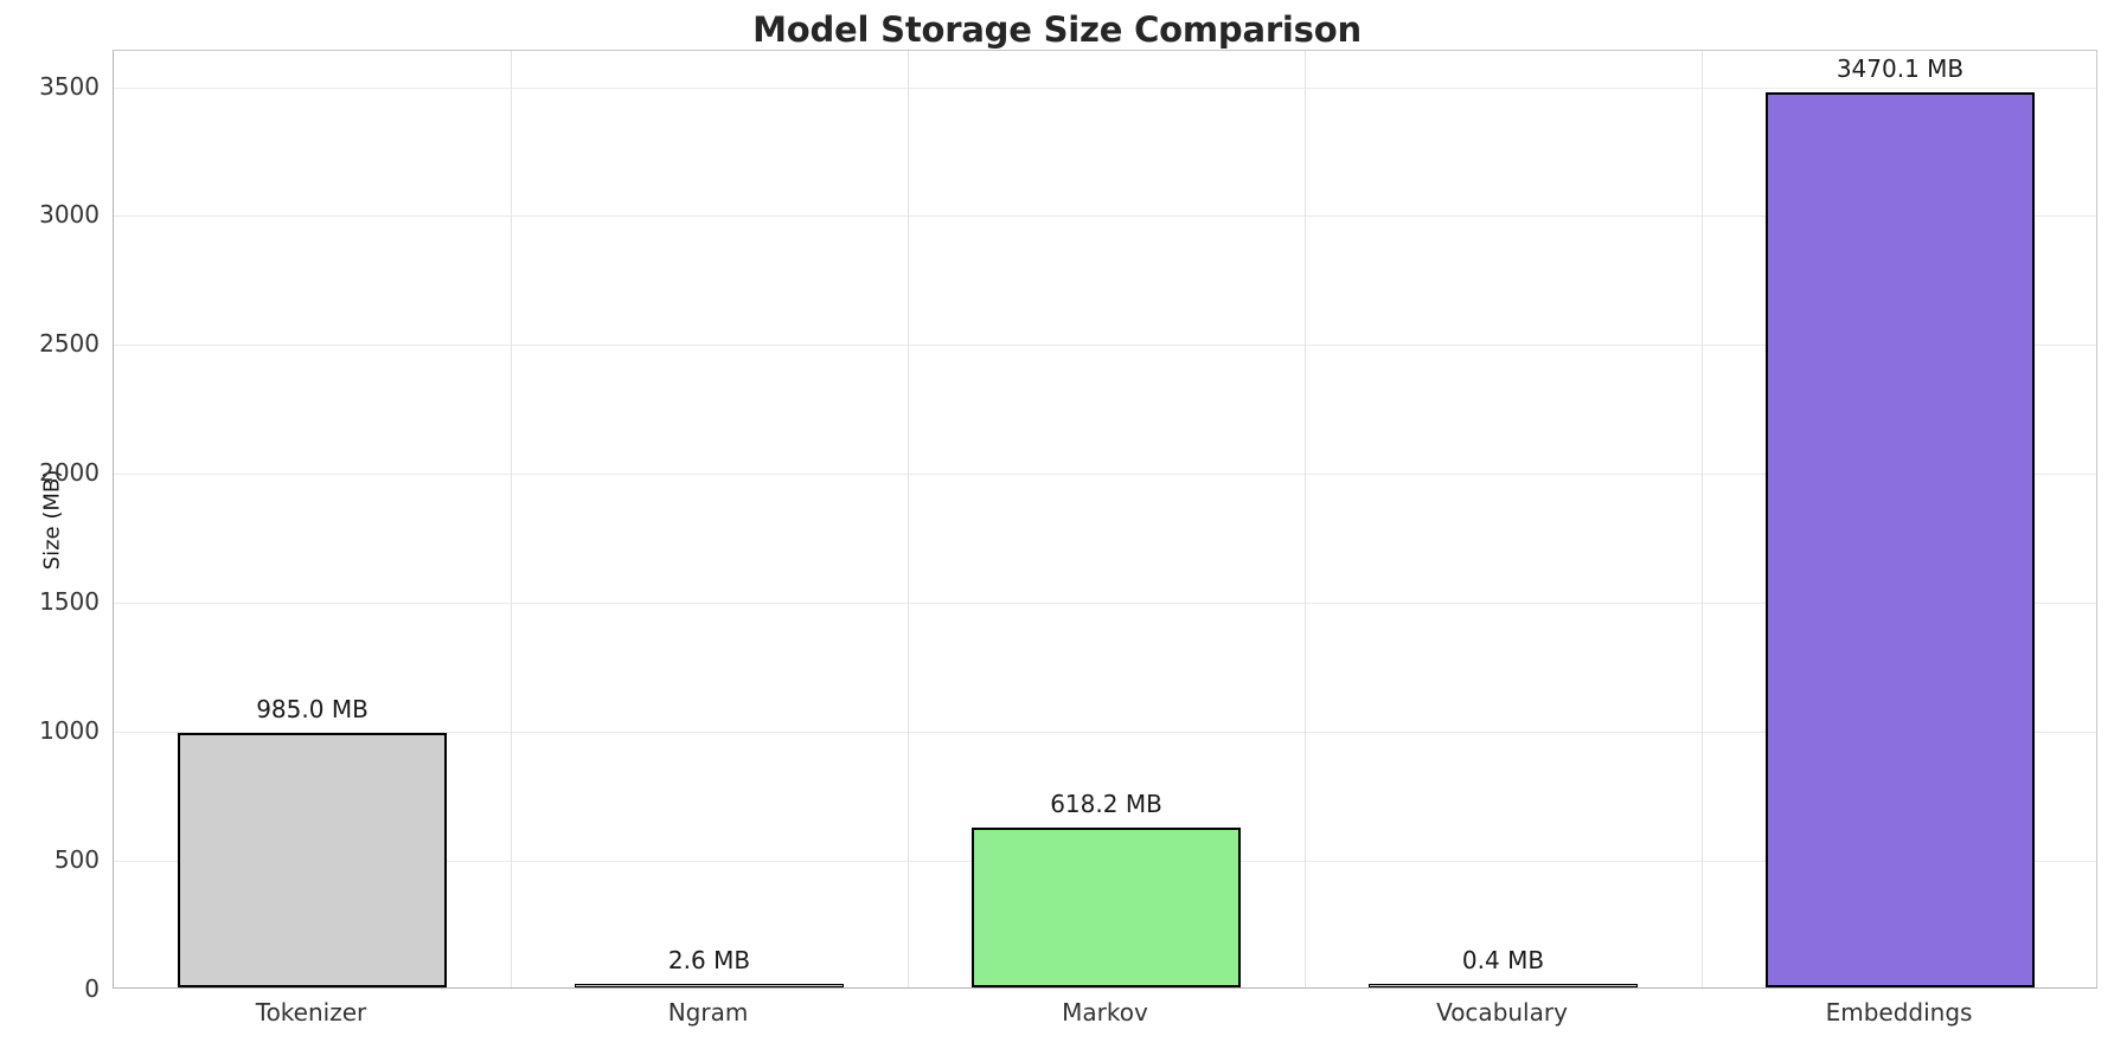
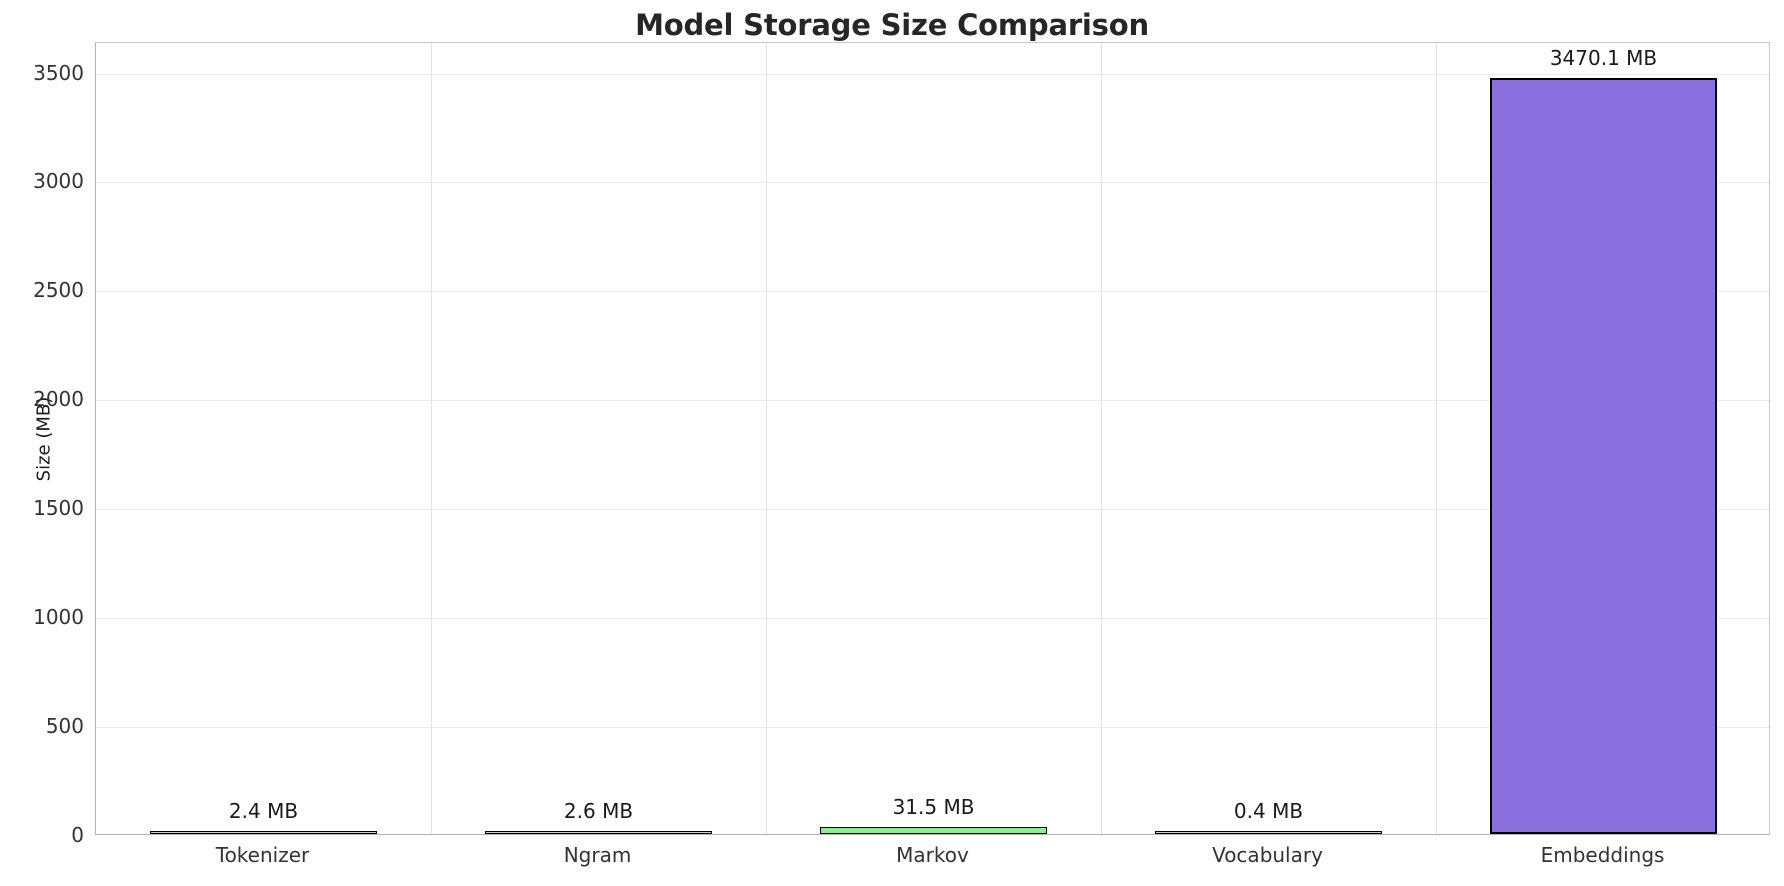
Tokenizer: 985.0 -> 2.4
Markov: 618.2 -> 31.5
